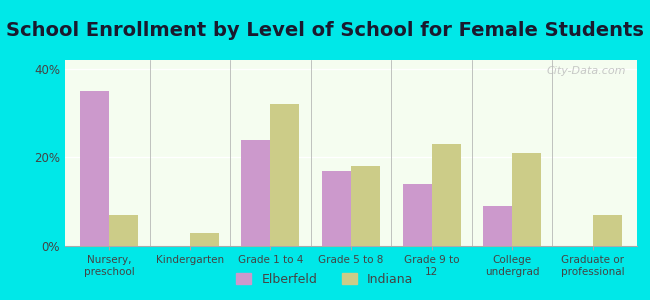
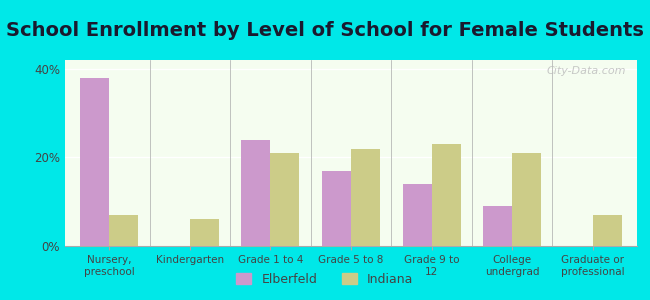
Elberfeld/Nursery, preschool: 35% -> 38%
Indiana/Kindergarten: 3% -> 6%
Indiana/Grade 1 to 4: 32% -> 21%
Indiana/Grade 5 to 8: 18% -> 22%
